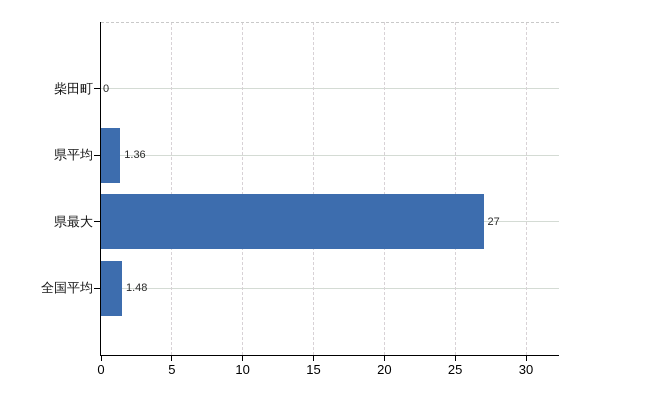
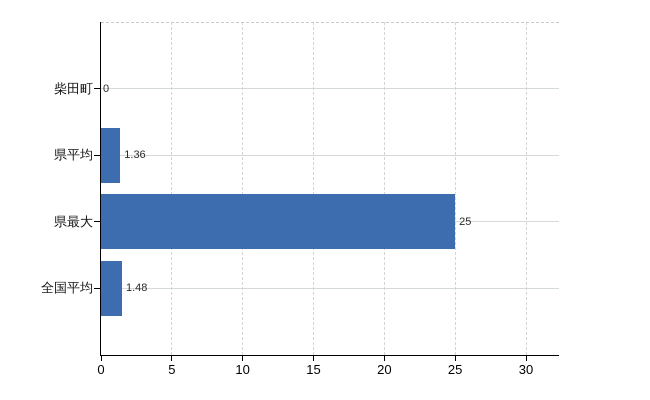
県最大: 27 -> 25
